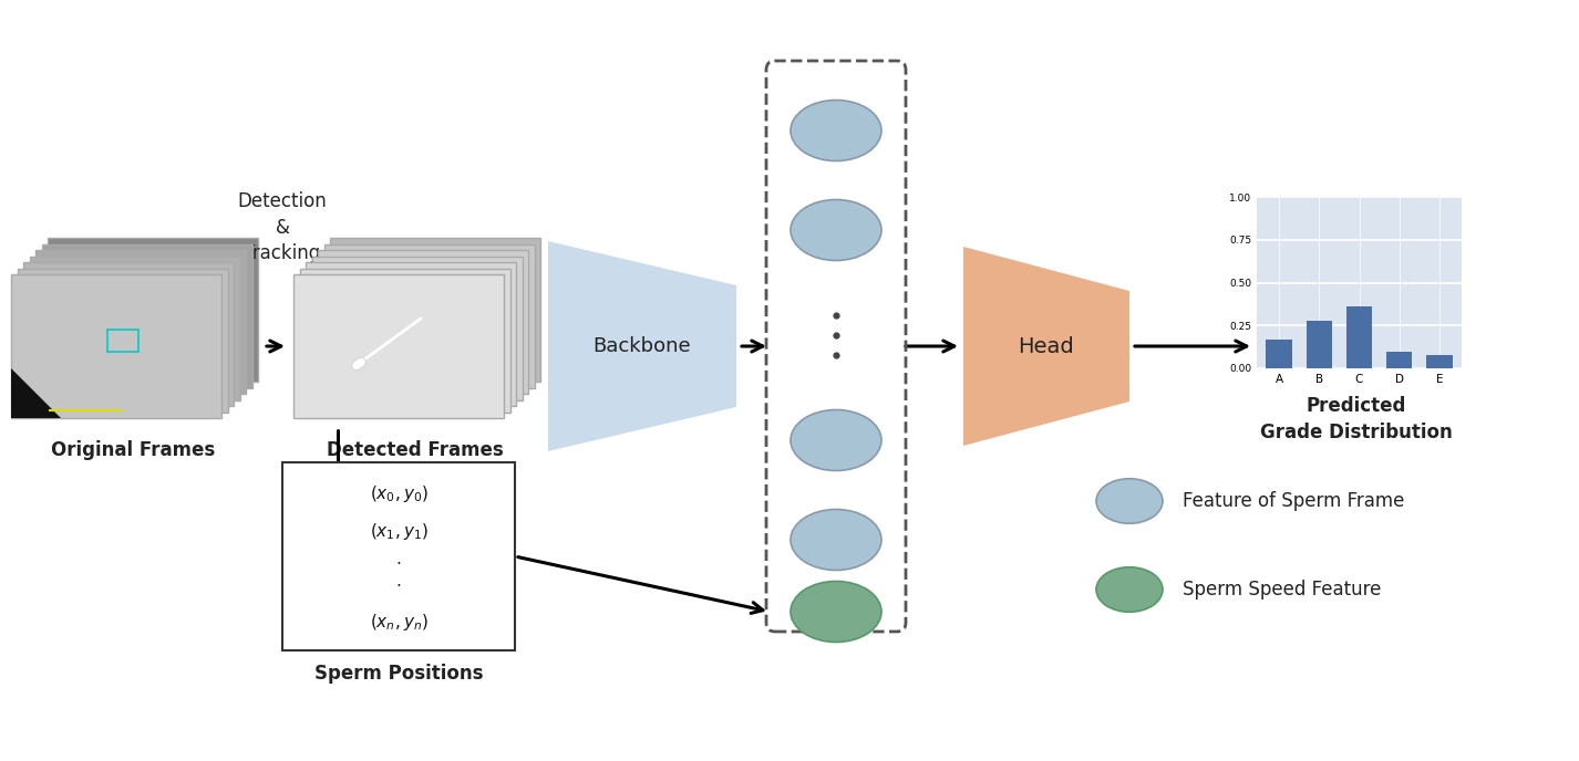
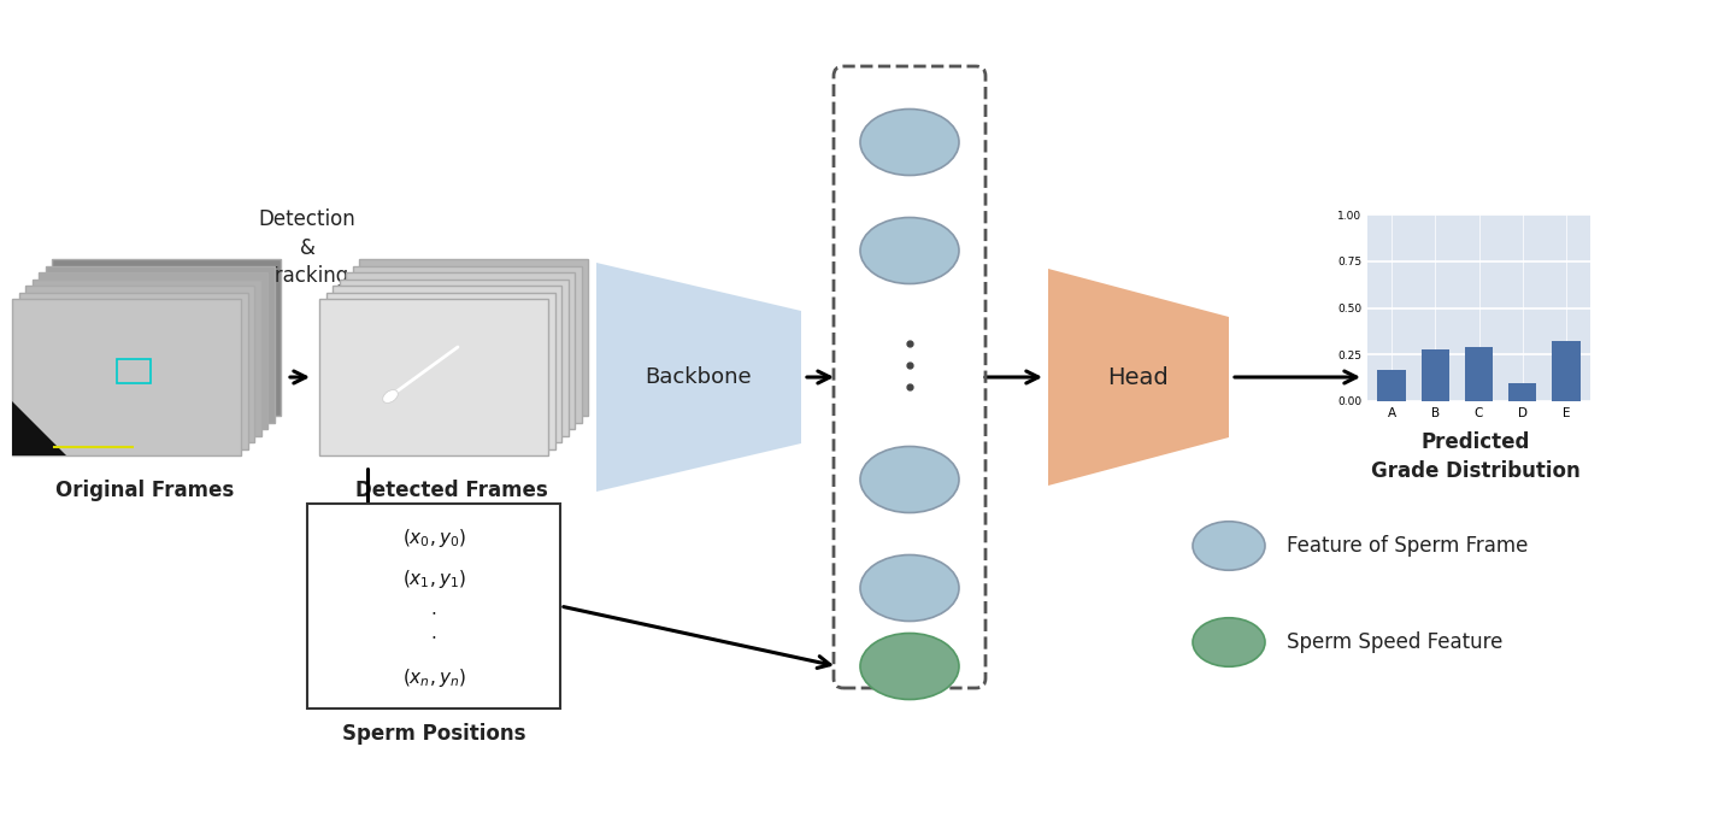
C: 0.36 -> 0.29
E: 0.08 -> 0.32
